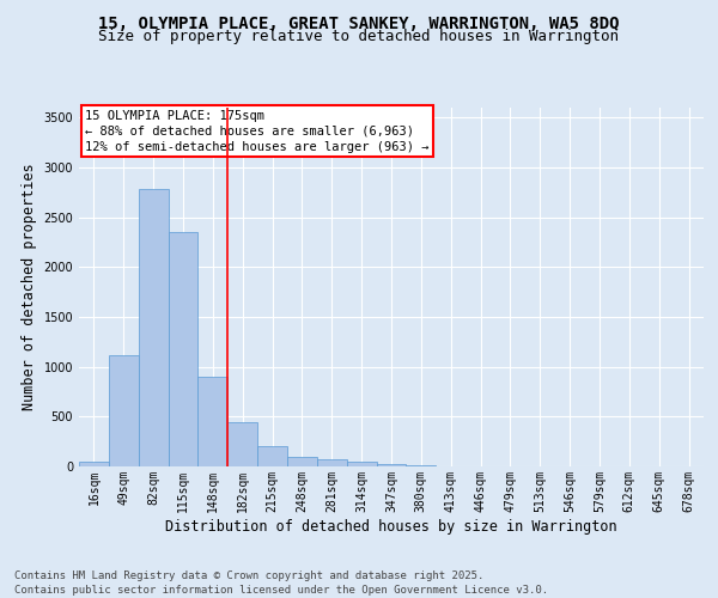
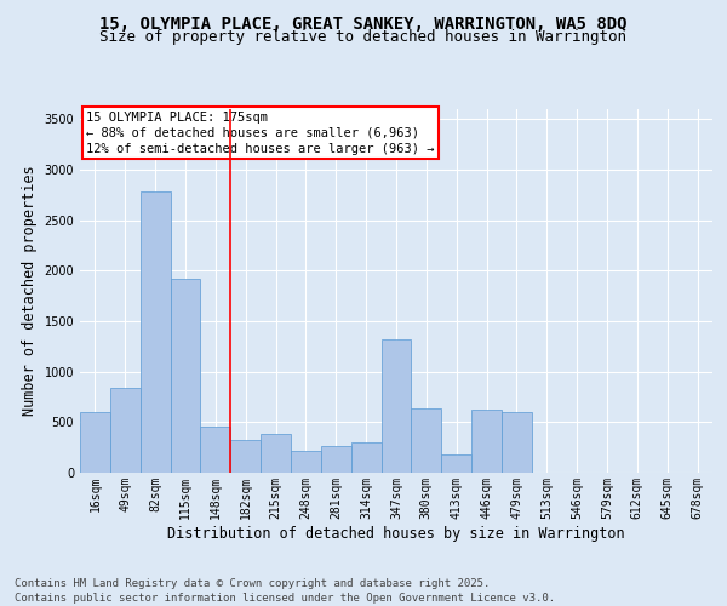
16sqm: 50 -> 600
49sqm: 1120 -> 840
115sqm: 2350 -> 1920
148sqm: 900 -> 460
182sqm: 440 -> 320
215sqm: 200 -> 380
248sqm: 100 -> 220
281sqm: 70 -> 260
314sqm: 40 -> 300
347sqm: 20 -> 1320
380sqm: 10 -> 640
413sqm: 0 -> 180
446sqm: 0 -> 620
479sqm: 0 -> 600
